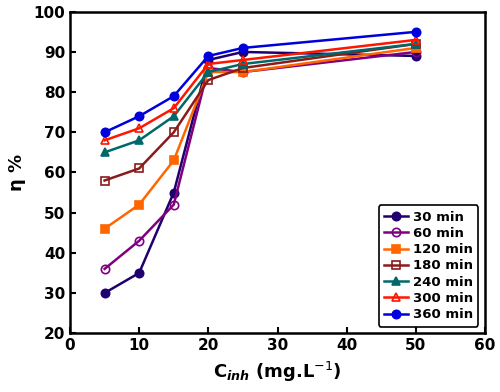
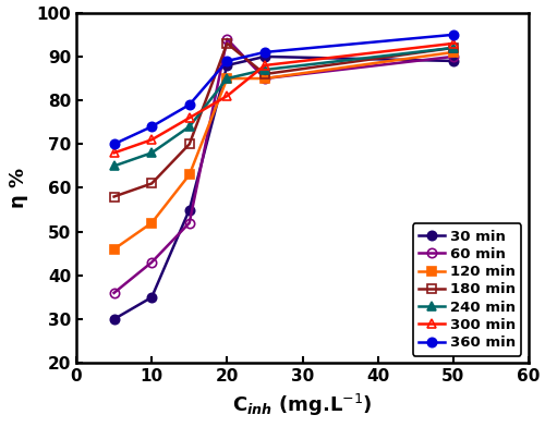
60 min/20: 86 -> 94
180 min/20: 83 -> 93
300 min/20: 87 -> 81
